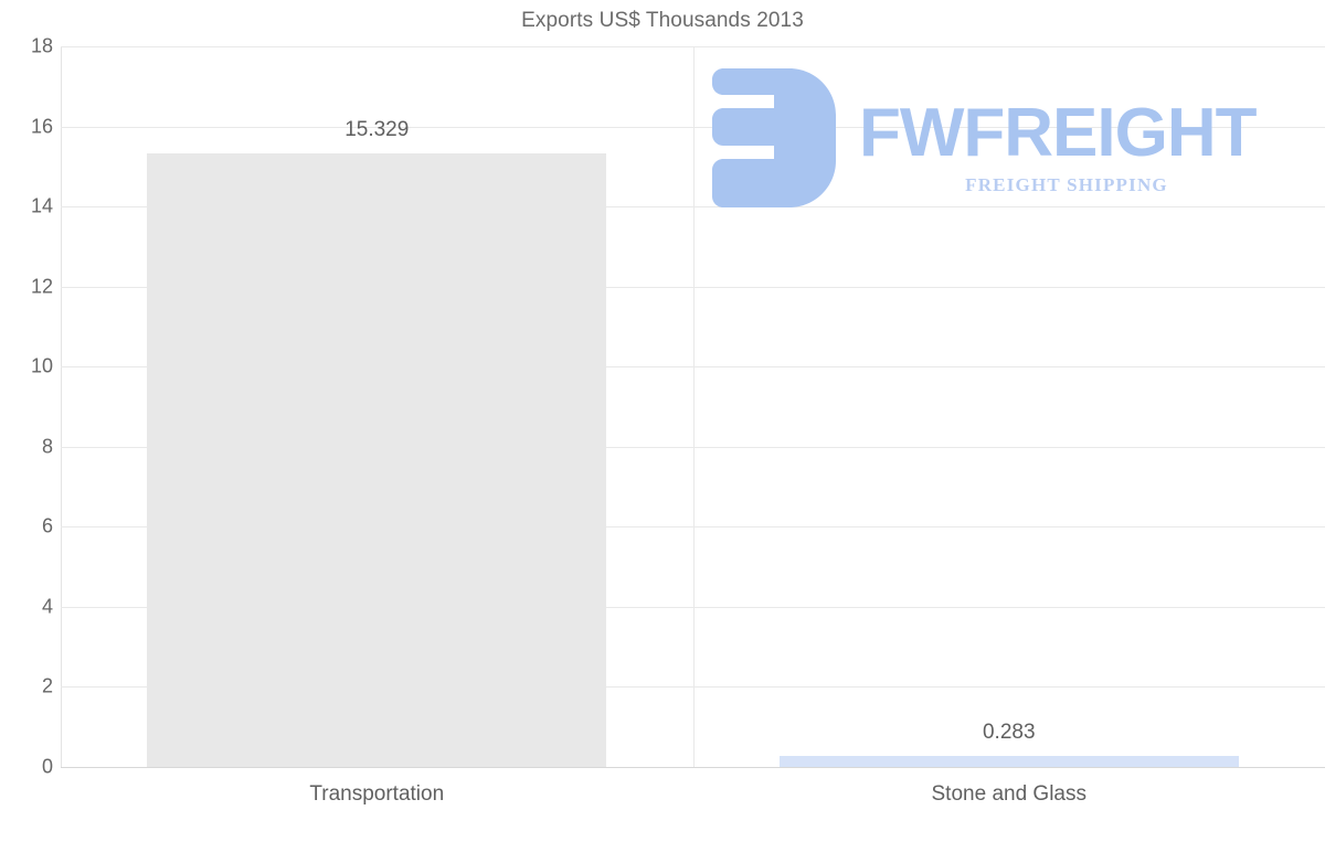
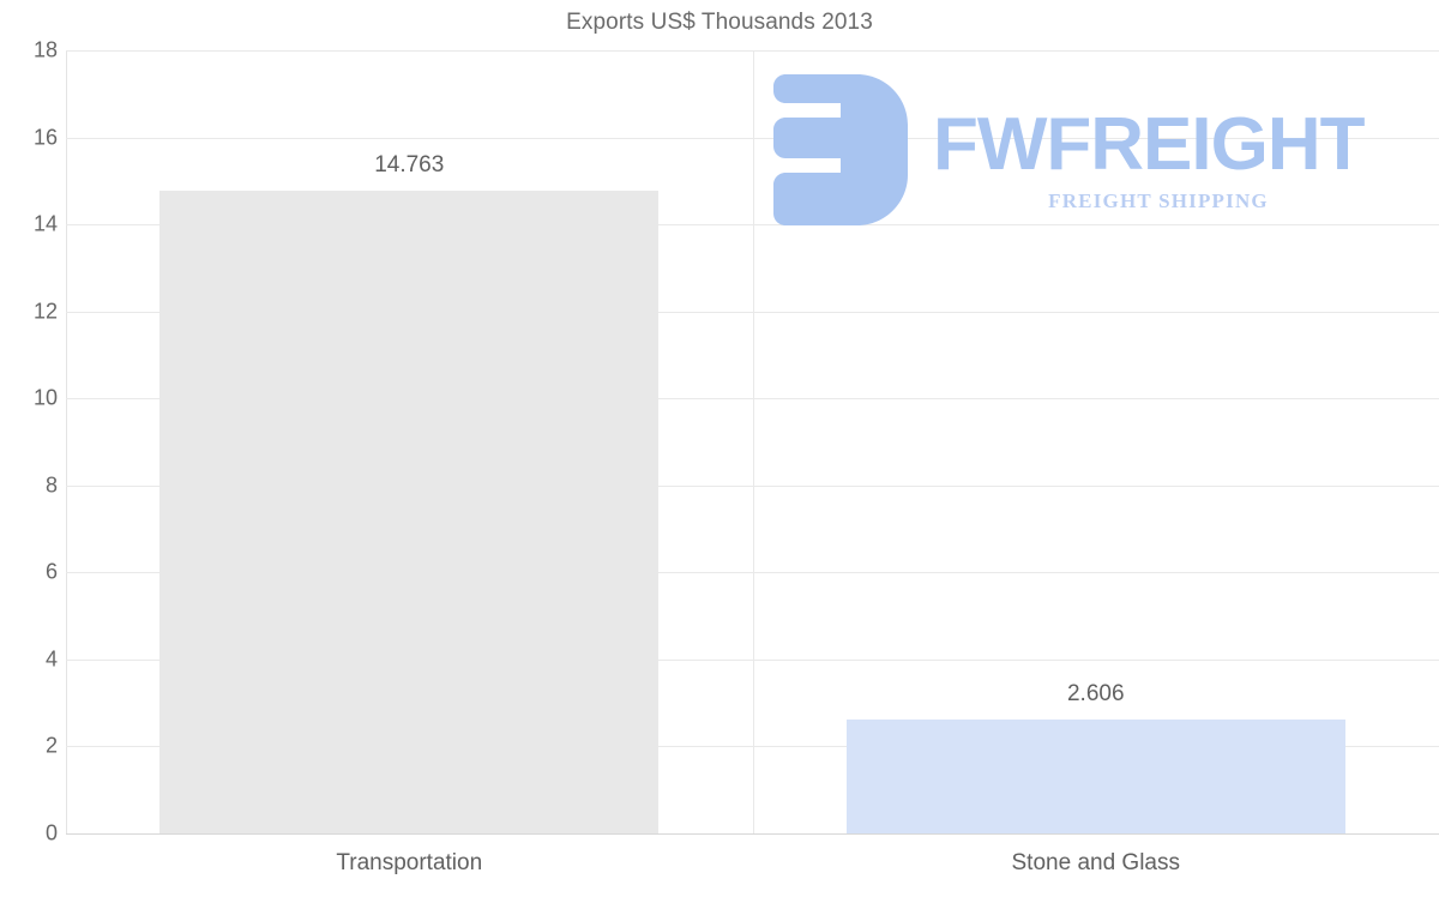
Transportation: 15.329 -> 14.763
Stone and Glass: 0.283 -> 2.606
